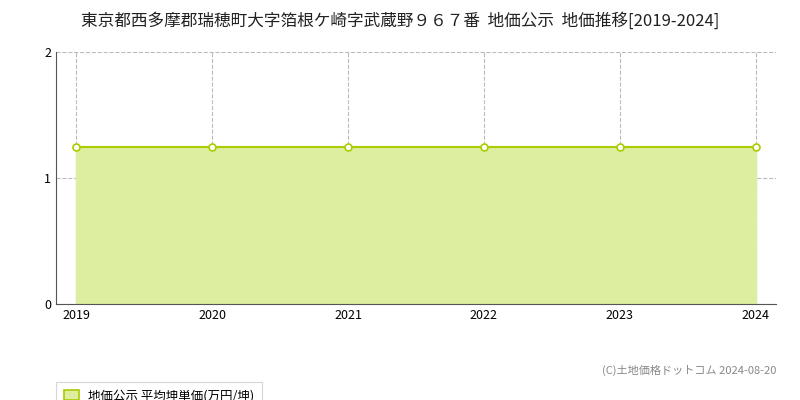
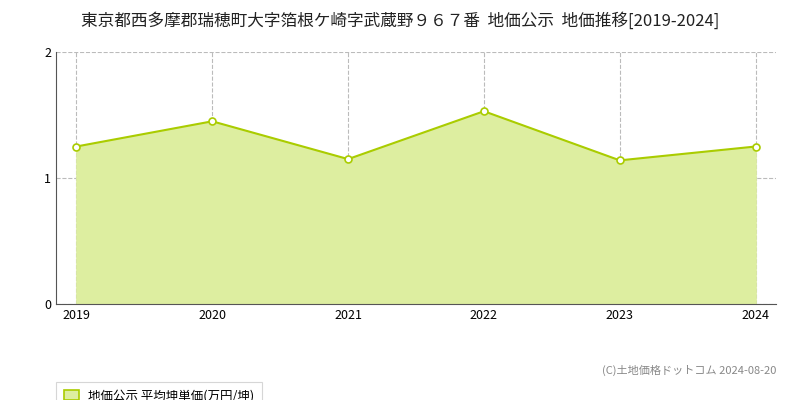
2020: 1.25 -> 1.45
2021: 1.25 -> 1.15
2022: 1.25 -> 1.53
2023: 1.25 -> 1.14
